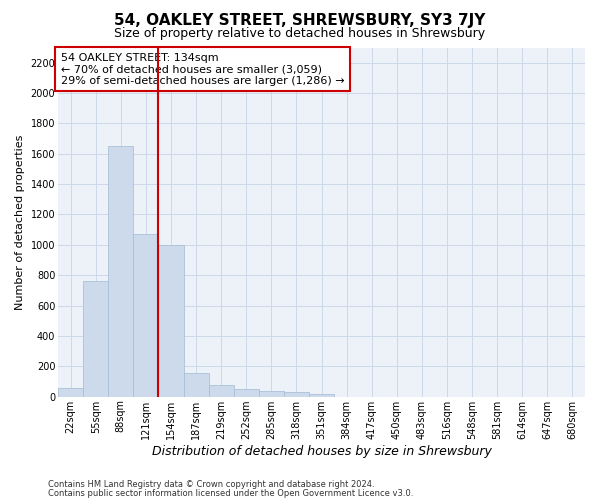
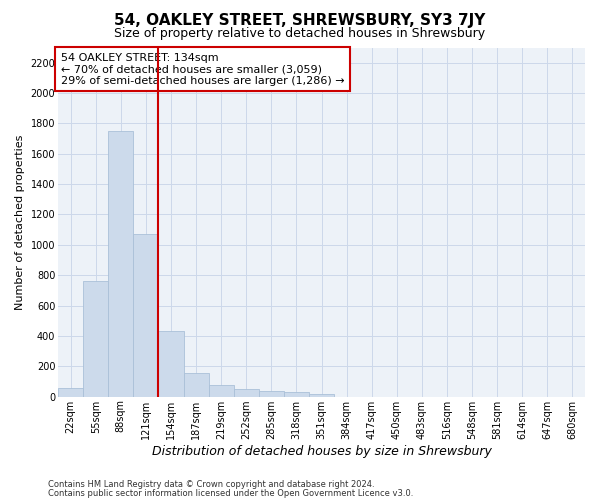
88sqm: 1650 -> 1750
154sqm: 1000 -> 430
